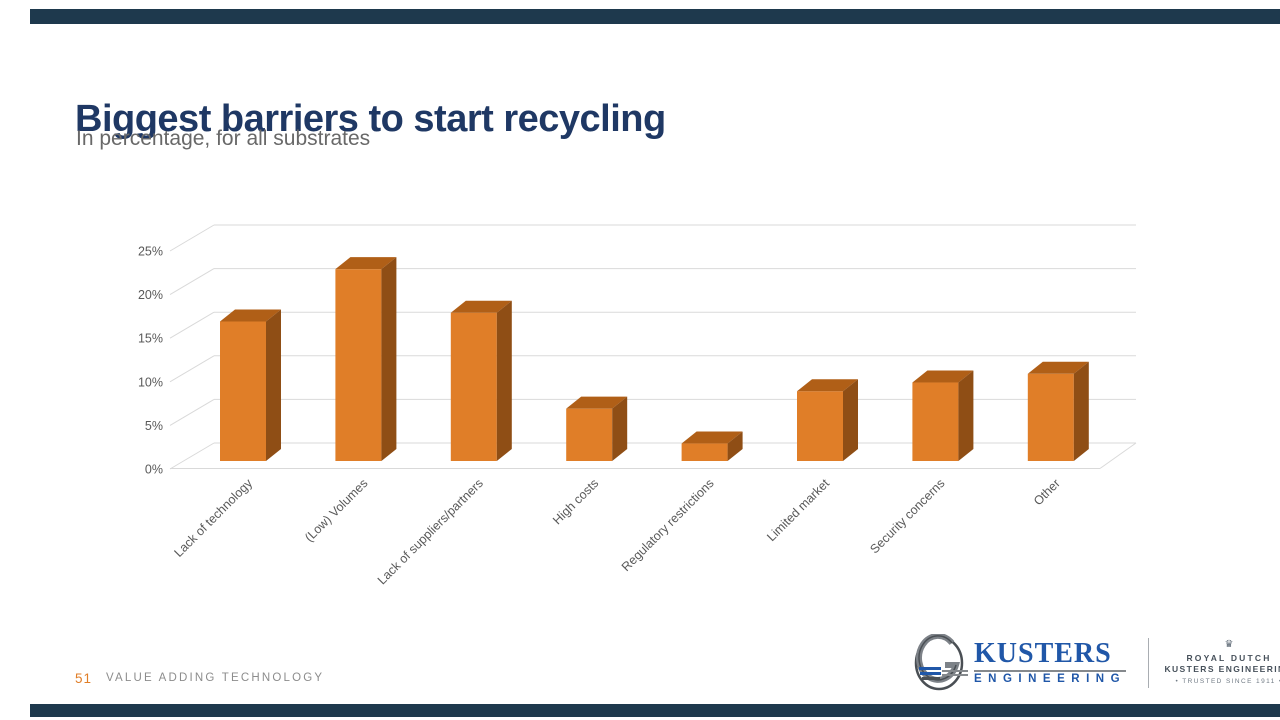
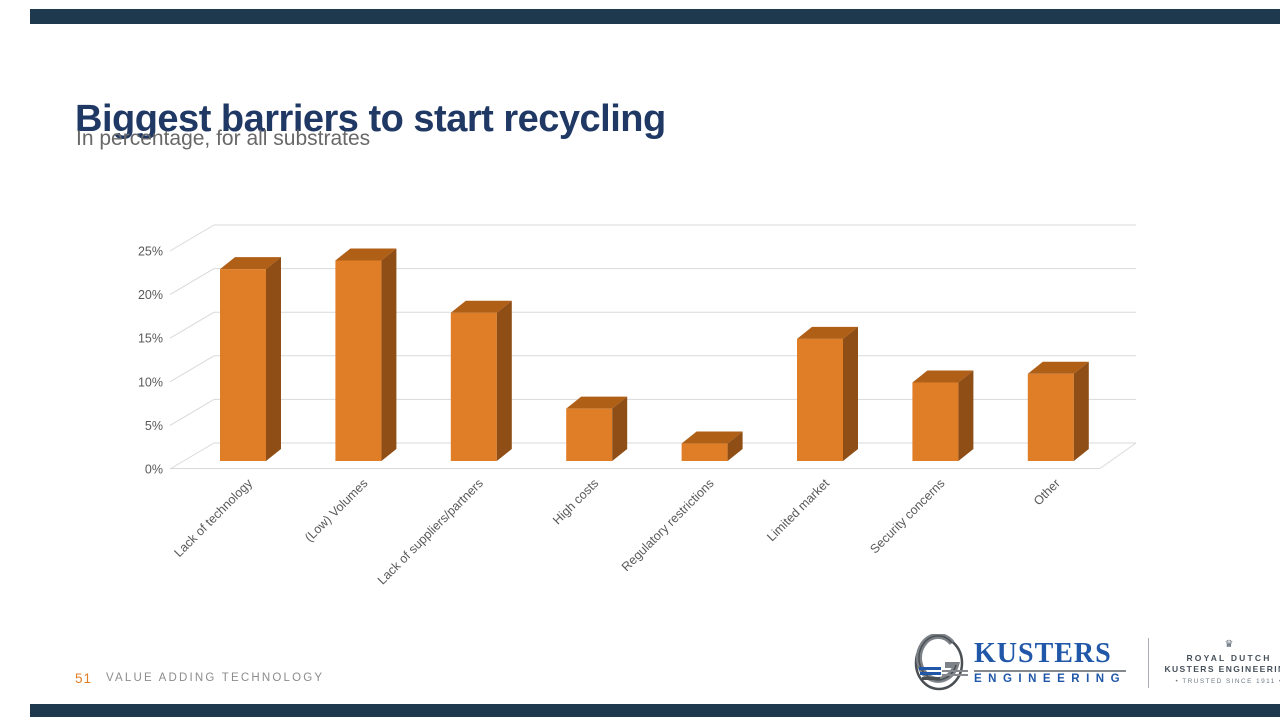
Lack of technology: 16% -> 22%
(Low) Volumes: 22% -> 23%
Limited market: 8% -> 14%
